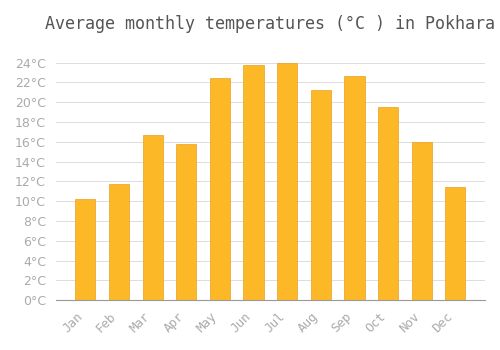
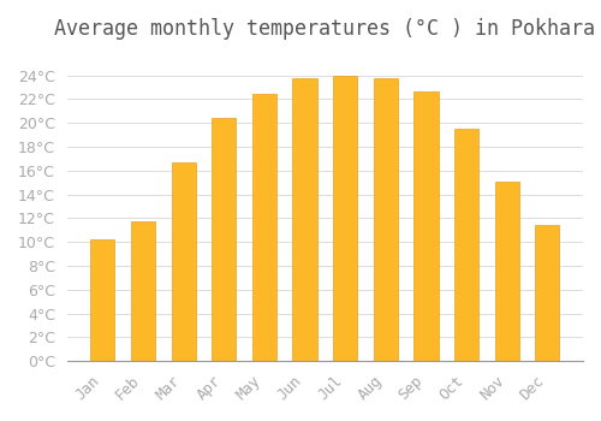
Apr: 15.8°C -> 20.4°C
Aug: 21.2°C -> 23.8°C
Nov: 16.0°C -> 15.1°C
